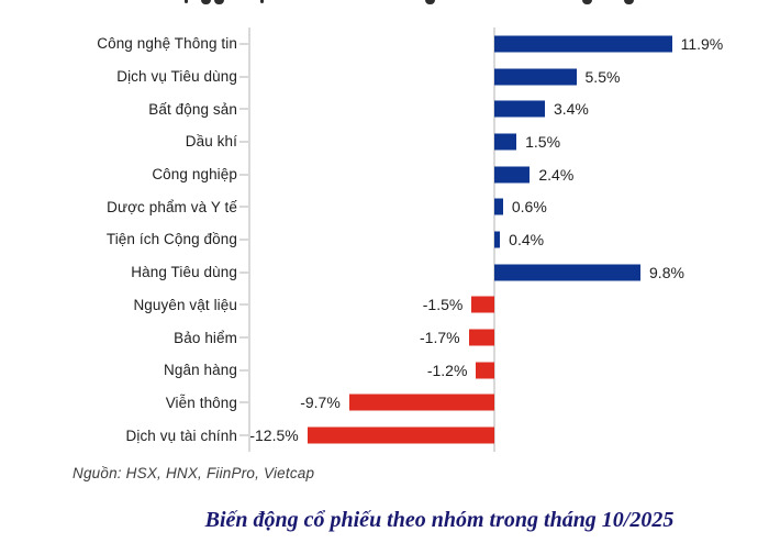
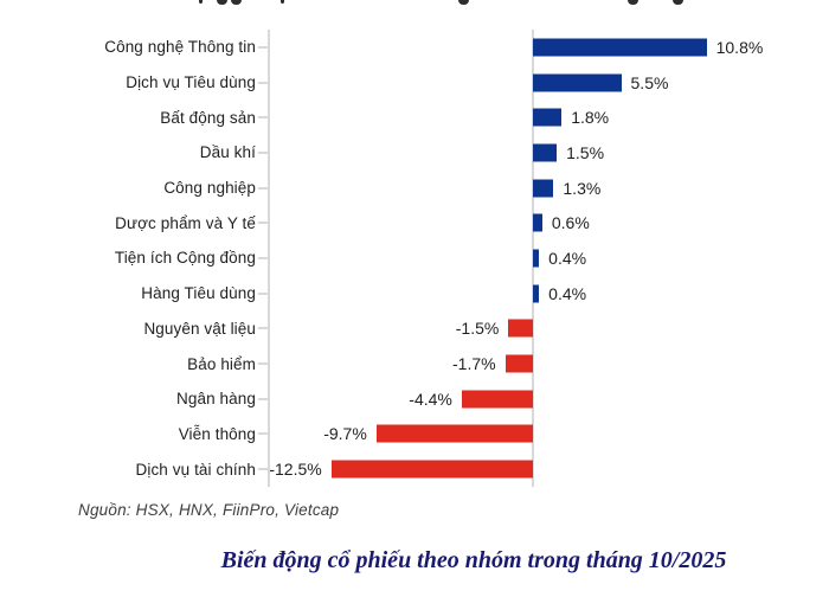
Công nghệ Thông tin: 11.9% -> 10.8%
Bất động sản: 3.4% -> 1.8%
Công nghiệp: 2.4% -> 1.3%
Hàng Tiêu dùng: 9.8% -> 0.4%
Ngân hàng: -1.2% -> -4.4%
